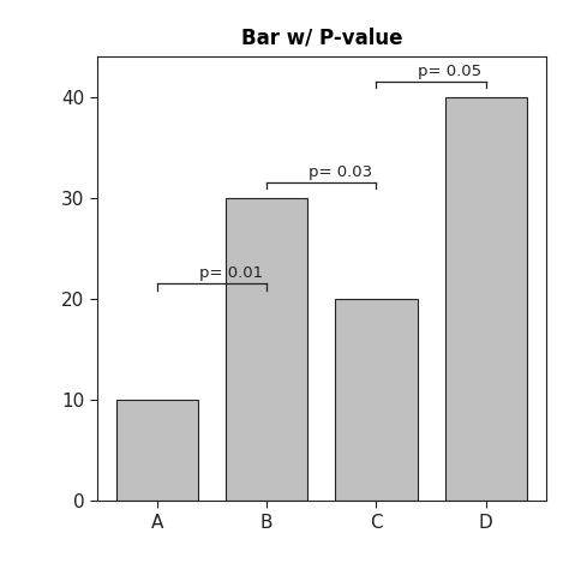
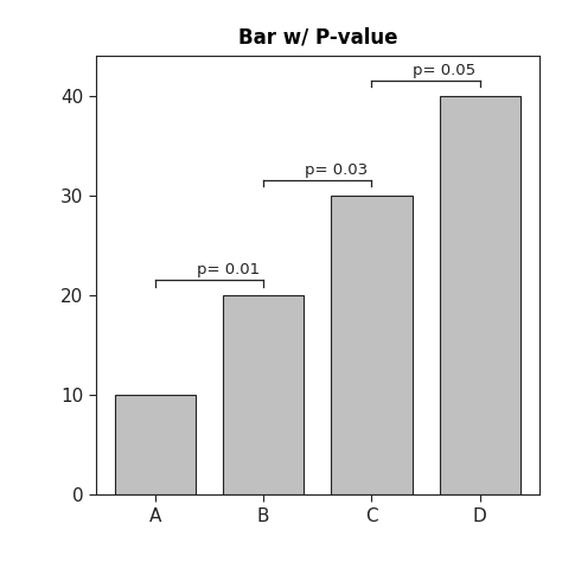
B: 30 -> 20
C: 20 -> 30
